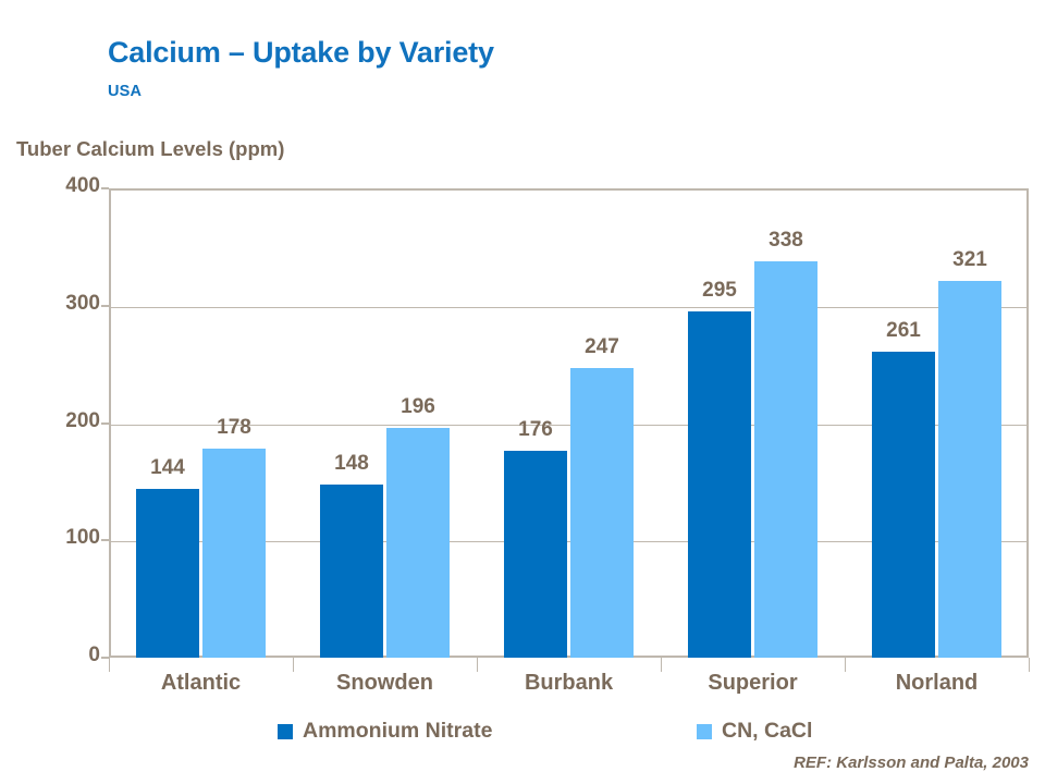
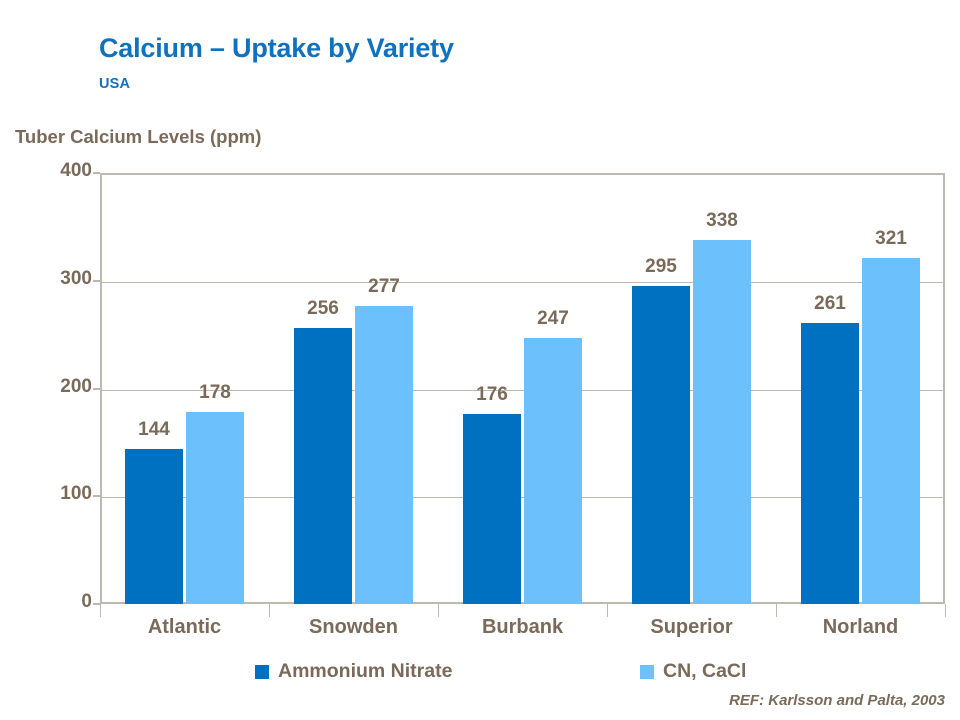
Ammonium Nitrate/Snowden: 148 -> 256
CN, CaCl/Snowden: 196 -> 277
